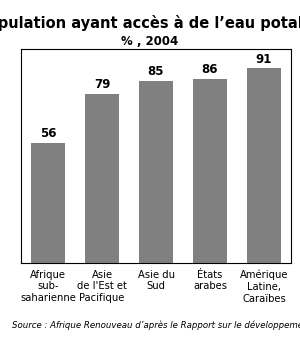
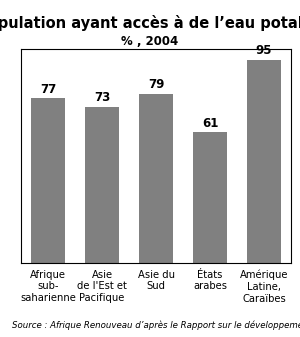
Afrique sub- saharienne: 56 -> 77
Asie de l'Est et Pacifique: 79 -> 73
Asie du Sud: 85 -> 79
États arabes: 86 -> 61
Amérique Latine, Caraïbes: 91 -> 95
